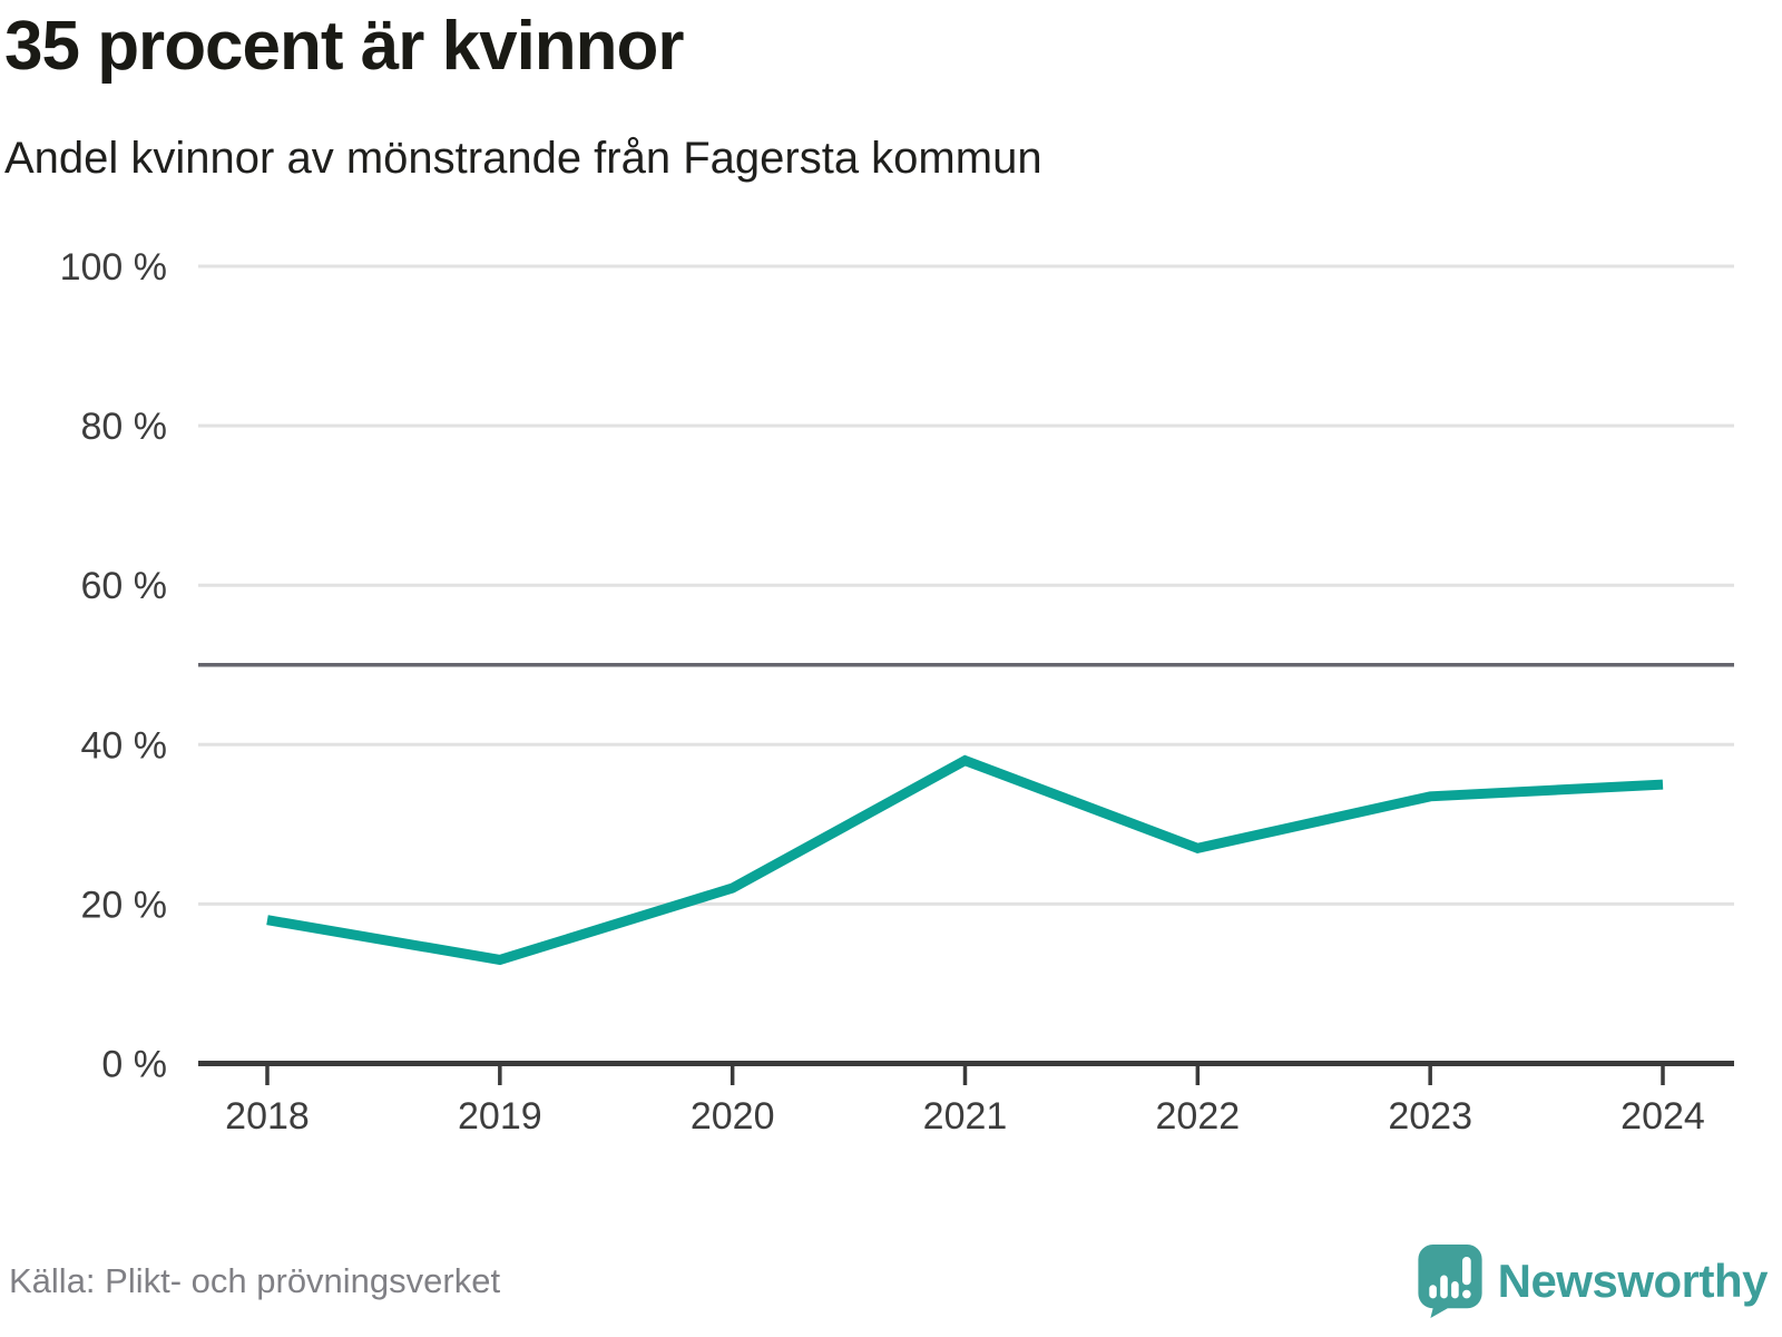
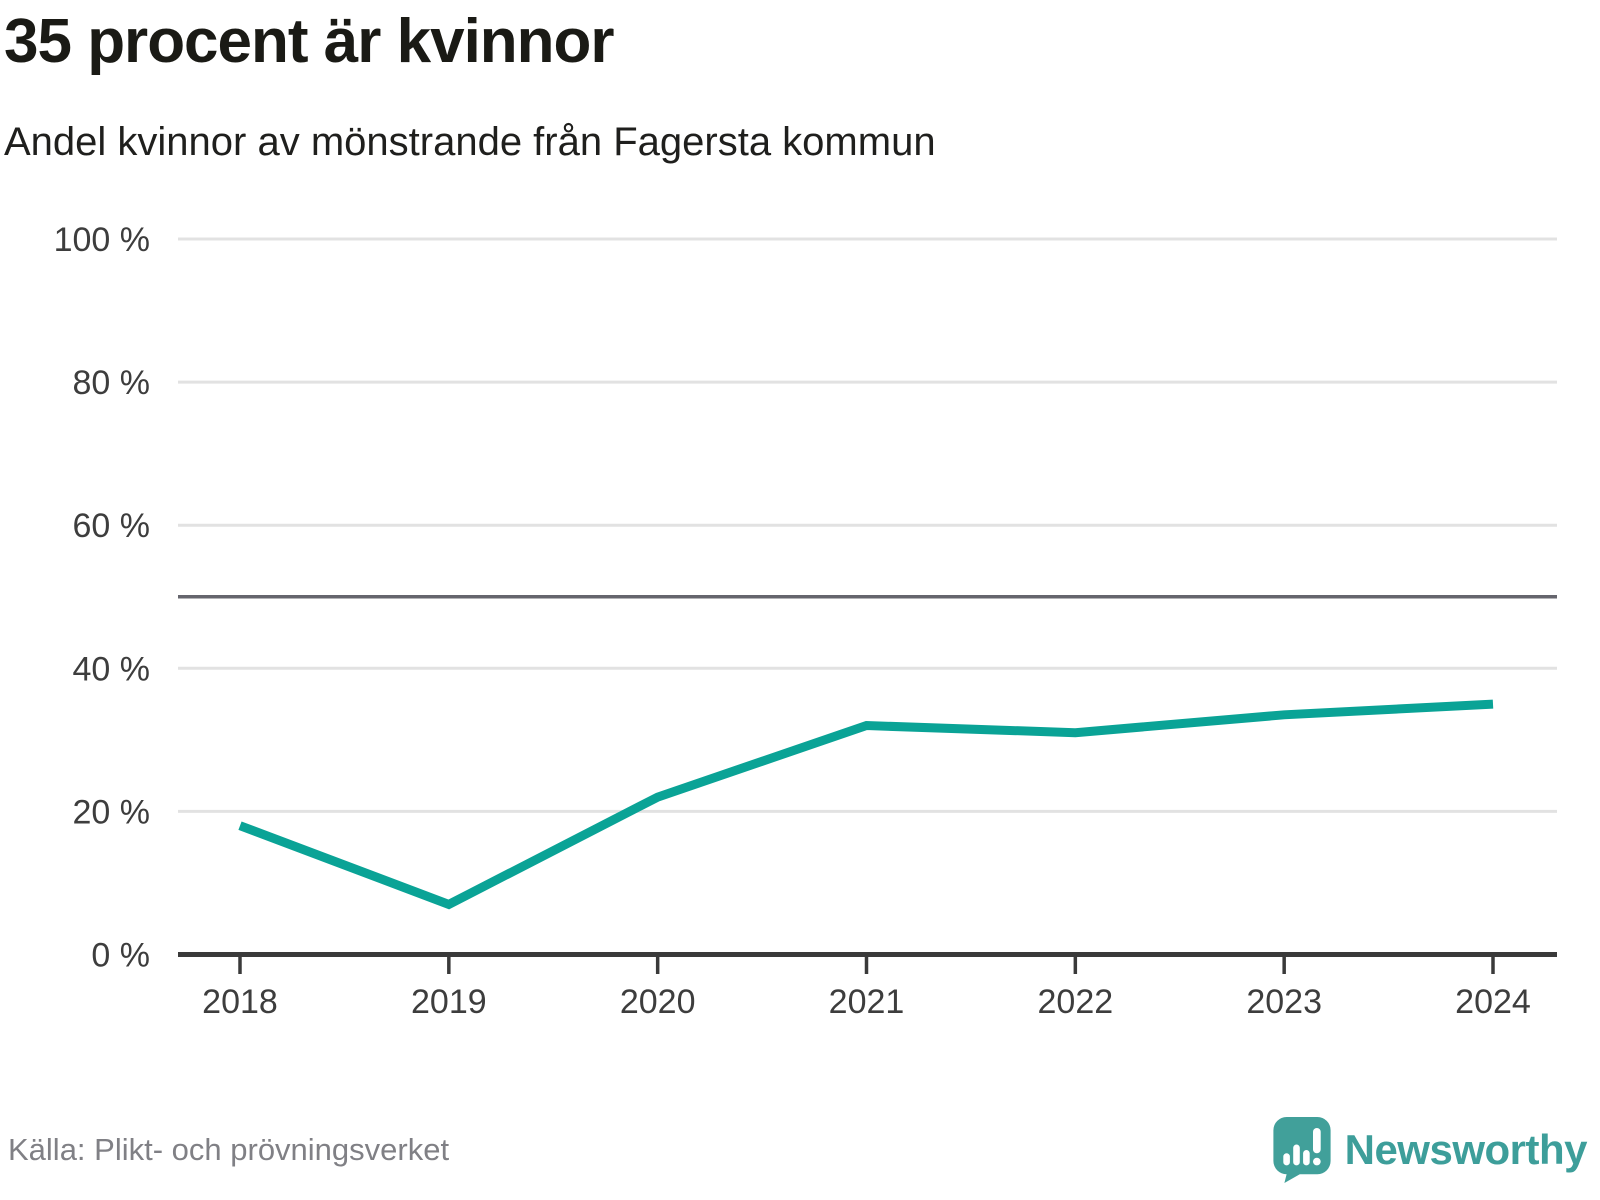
2019: 13% -> 7%
2021: 38% -> 32%
2022: 27% -> 31%
